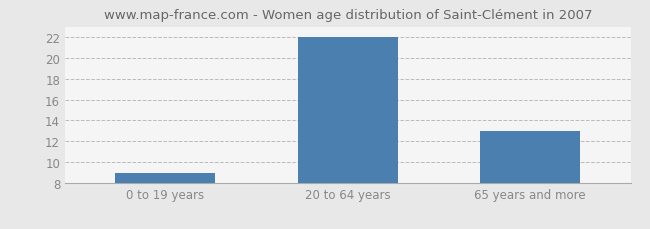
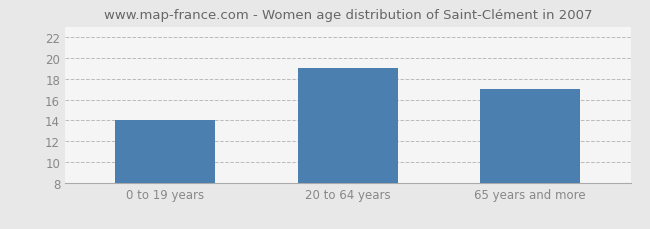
0 to 19 years: 9 -> 14
20 to 64 years: 22 -> 19
65 years and more: 13 -> 17
